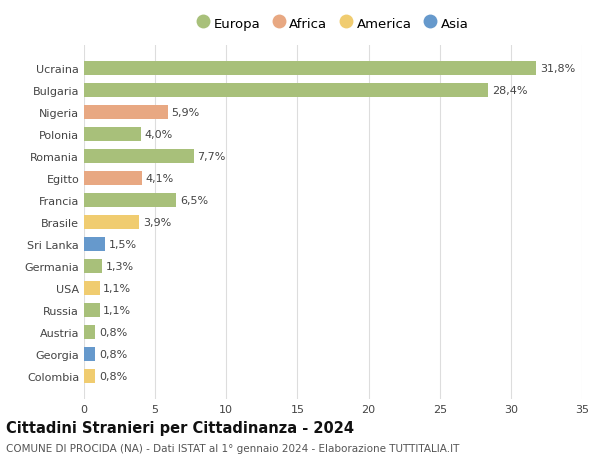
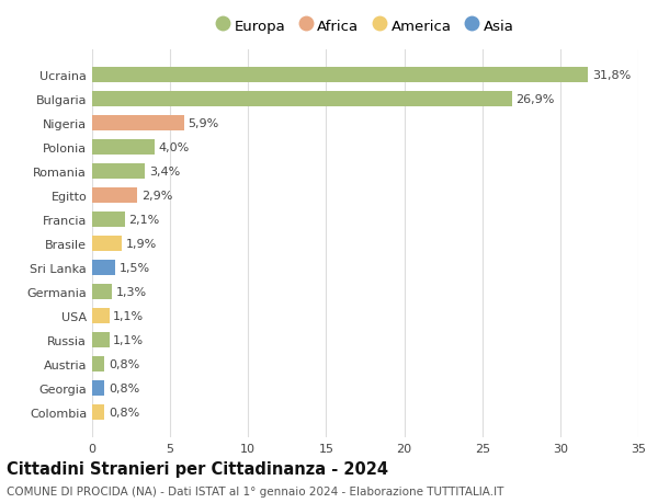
Bulgaria: 28,4% -> 26,9%
Romania: 7,7% -> 3,4%
Egitto: 4,1% -> 2,9%
Francia: 6,5% -> 2,1%
Brasile: 3,9% -> 1,9%
